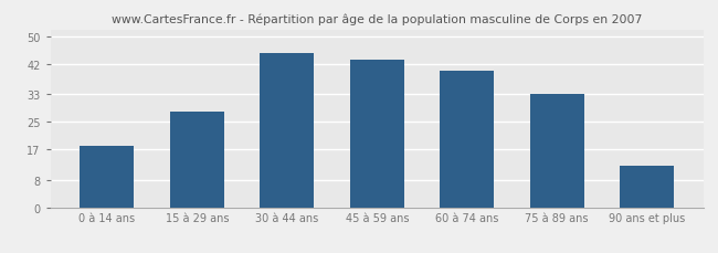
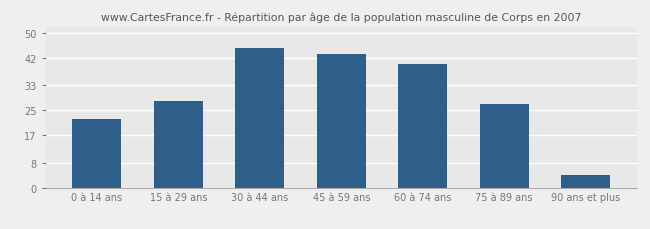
0 à 14 ans: 18 -> 22
75 à 89 ans: 33 -> 27
90 ans et plus: 12 -> 4
